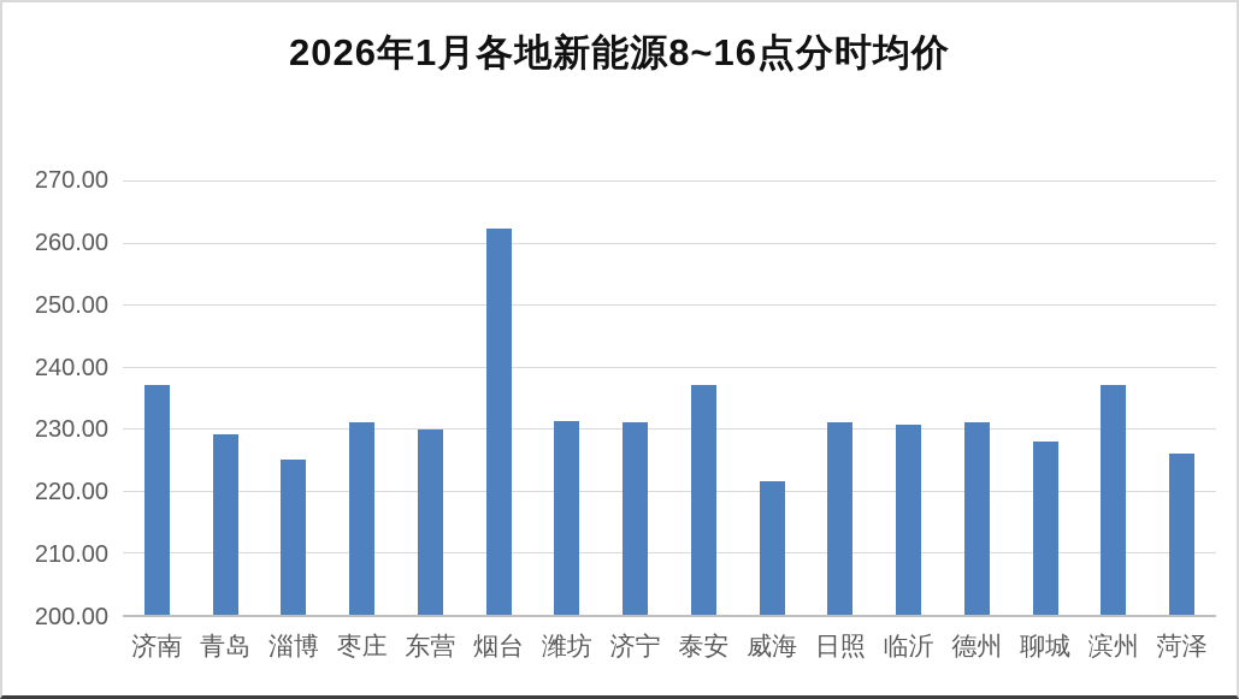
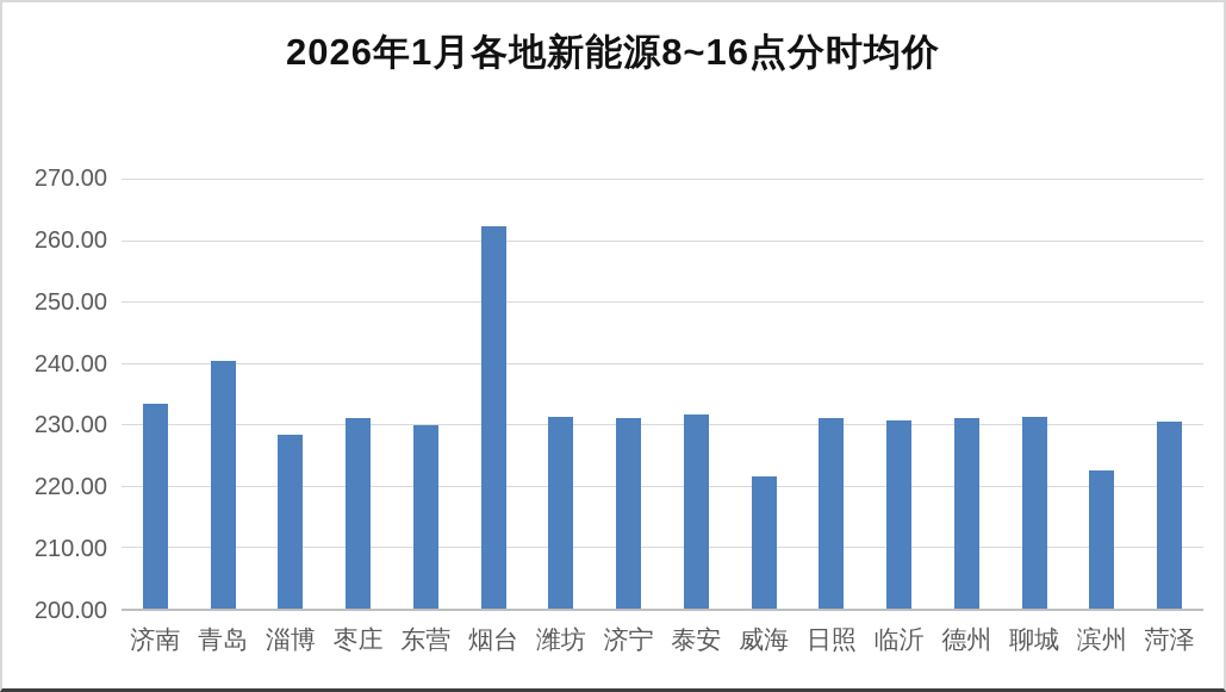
济南: 237 -> 233
青岛: 229 -> 240
淄博: 225 -> 228
泰安: 237 -> 232
聊城: 228 -> 231
滨州: 237 -> 222
菏泽: 226 -> 230
